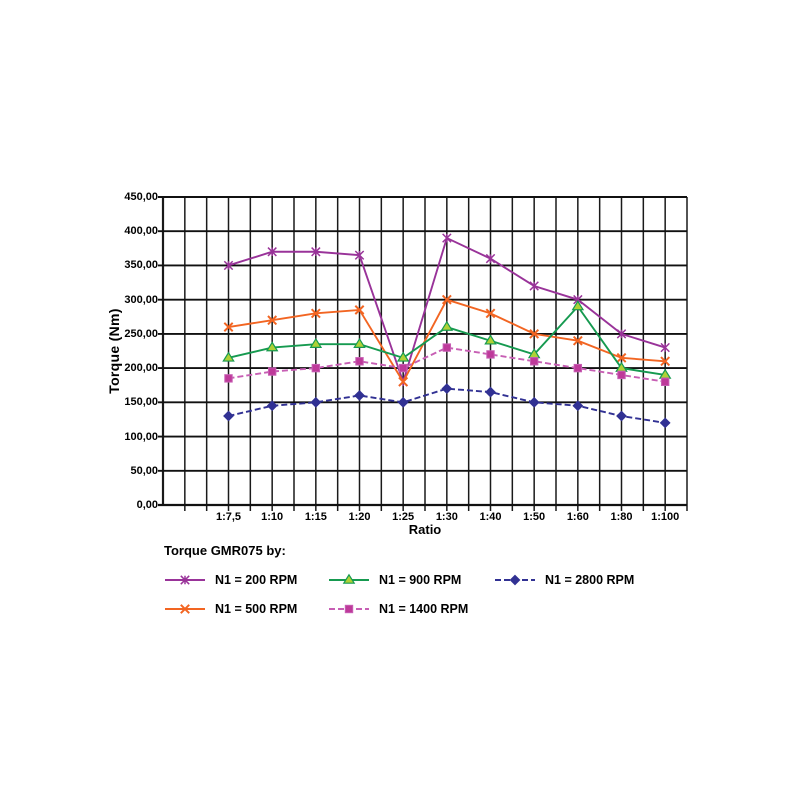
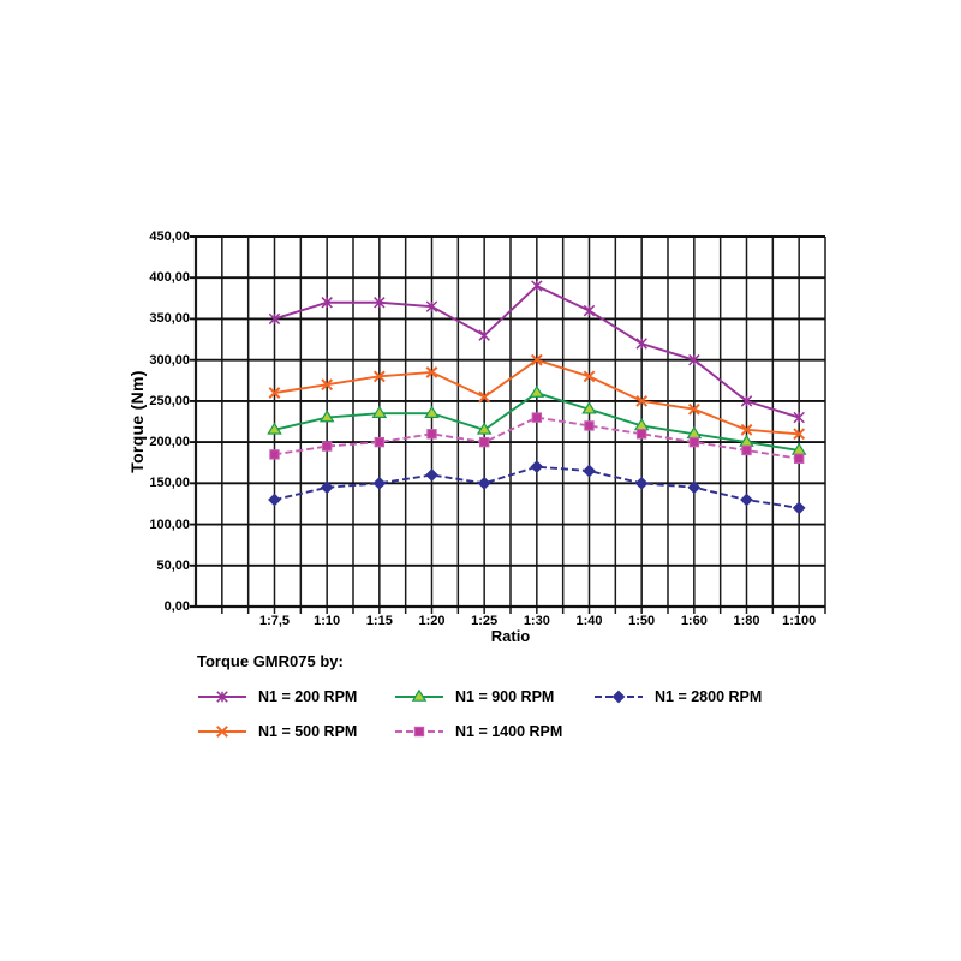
N1 = 200 RPM/1:25: 180 -> 330
N1 = 500 RPM/1:25: 180 -> 260
N1 = 900 RPM/1:60: 290 -> 210
